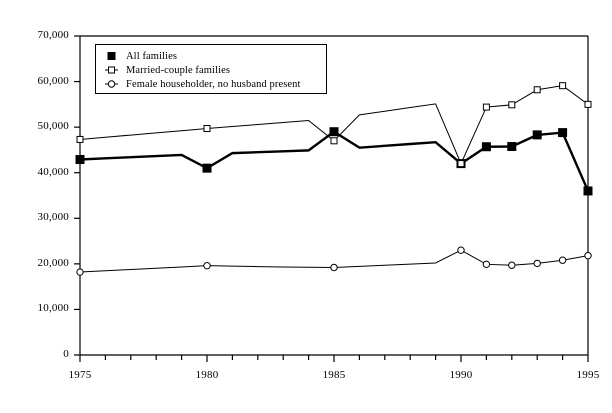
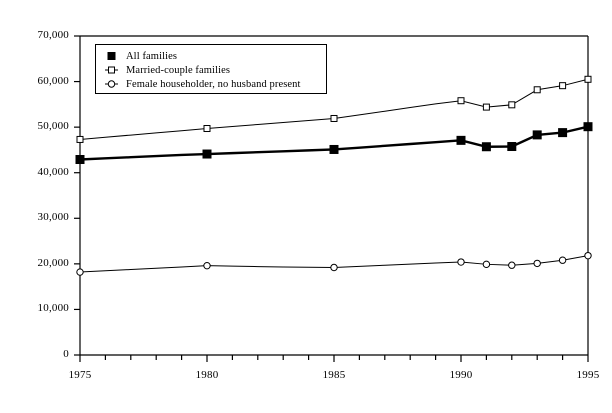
All families/1980: 41000 -> 44000
All families/1985: 49000 -> 45000
Married-couple families/1985: 47000 -> 52000
All families/1990: 42000 -> 47000
Married-couple families/1990: 42000 -> 56000
Female householder, no husband present/1990: 23000 -> 20000
All families/1995: 36000 -> 50000
Married-couple families/1995: 55000 -> 60000
